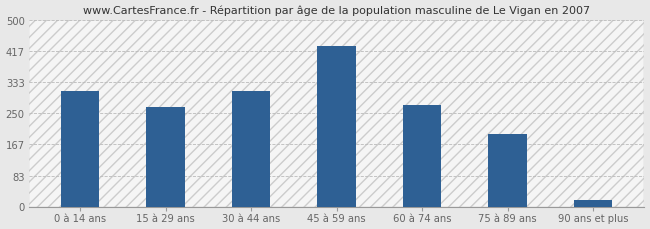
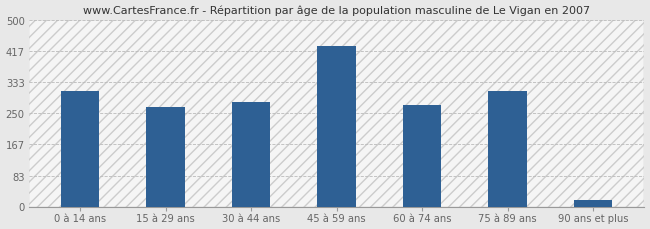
30 à 44 ans: 310 -> 280
75 à 89 ans: 195 -> 310
